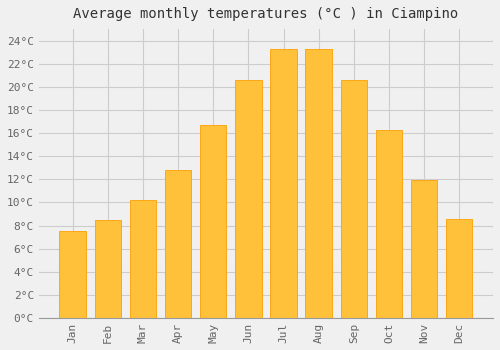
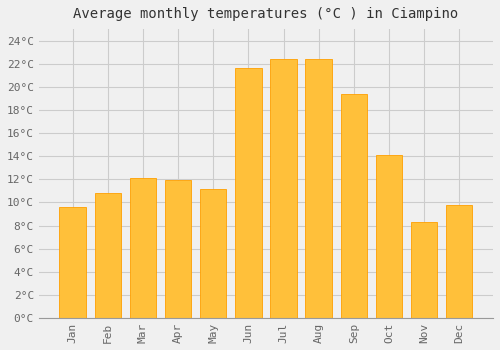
Jan: 7.5°C -> 9.6°C
Feb: 8.5°C -> 10.8°C
Mar: 10.2°C -> 12.1°C
Apr: 12.8°C -> 11.9°C
May: 16.7°C -> 11.2°C
Jun: 20.6°C -> 21.6°C
Jul: 23.3°C -> 22.4°C
Aug: 23.3°C -> 22.4°C
Sep: 20.6°C -> 19.4°C
Oct: 16.3°C -> 14.1°C
Nov: 11.9°C -> 8.3°C
Dec: 8.6°C -> 9.8°C
